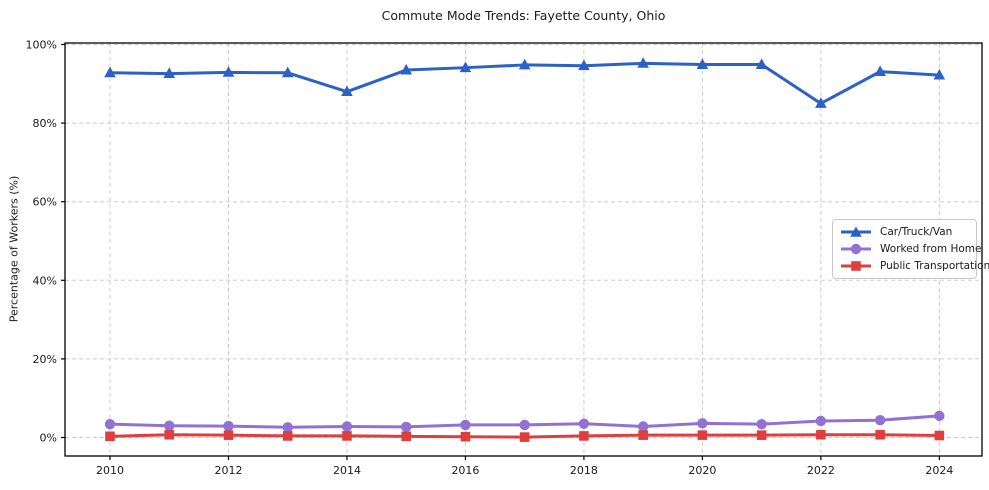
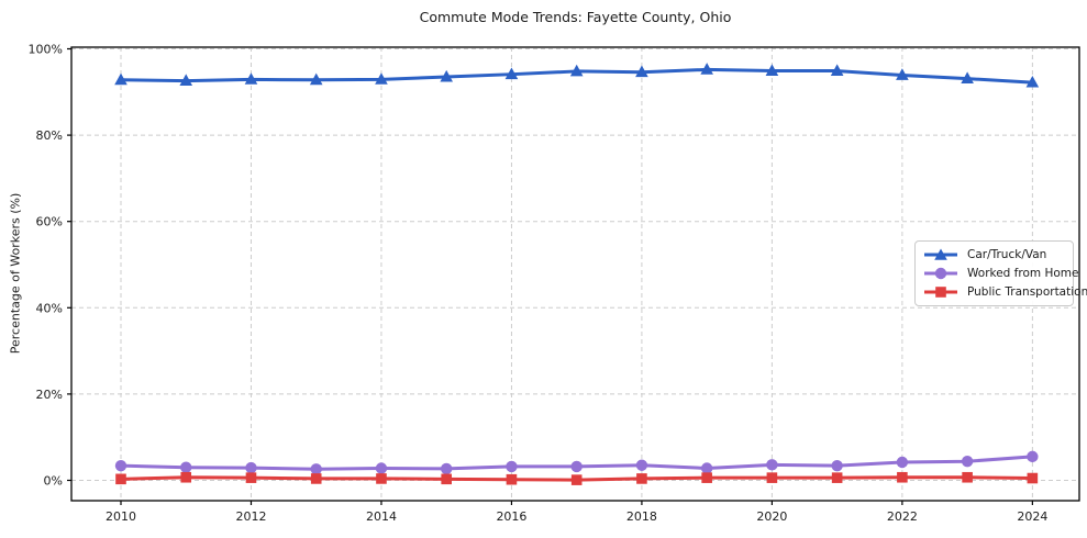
Car/Truck/Van/2014: 88% -> 93%
Car/Truck/Van/2022: 85% -> 94%
